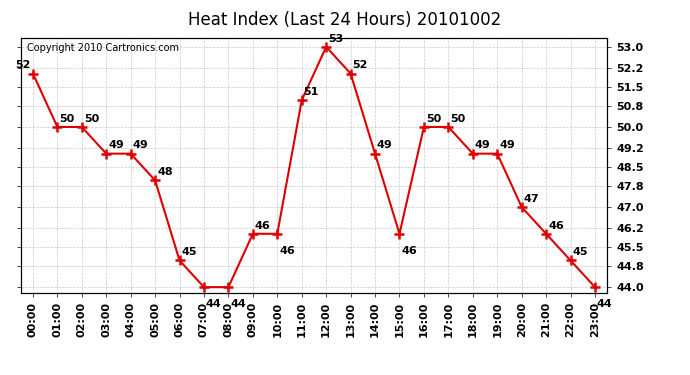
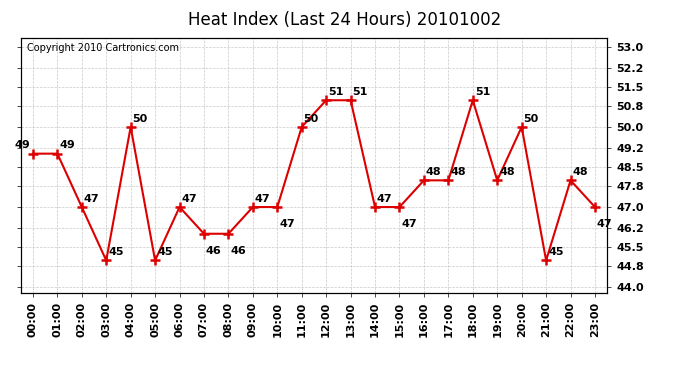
00:00: 52 -> 49
01:00: 50 -> 49
02:00: 50 -> 47
03:00: 49 -> 45
04:00: 49 -> 50
05:00: 48 -> 45
06:00: 45 -> 47
07:00: 44 -> 46
08:00: 44 -> 46
09:00: 46 -> 47
10:00: 46 -> 47
11:00: 51 -> 50
12:00: 53 -> 51
13:00: 52 -> 51
14:00: 49 -> 47
15:00: 46 -> 47
16:00: 50 -> 48
17:00: 50 -> 48
18:00: 49 -> 51
19:00: 49 -> 48
20:00: 47 -> 50
21:00: 46 -> 45
22:00: 45 -> 48
23:00: 44 -> 47
